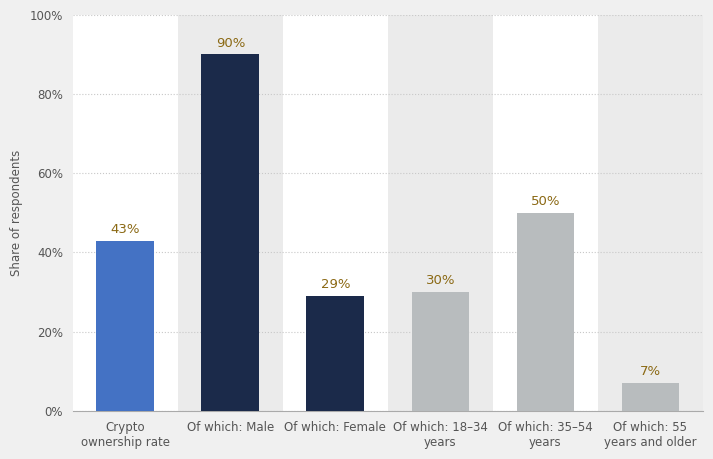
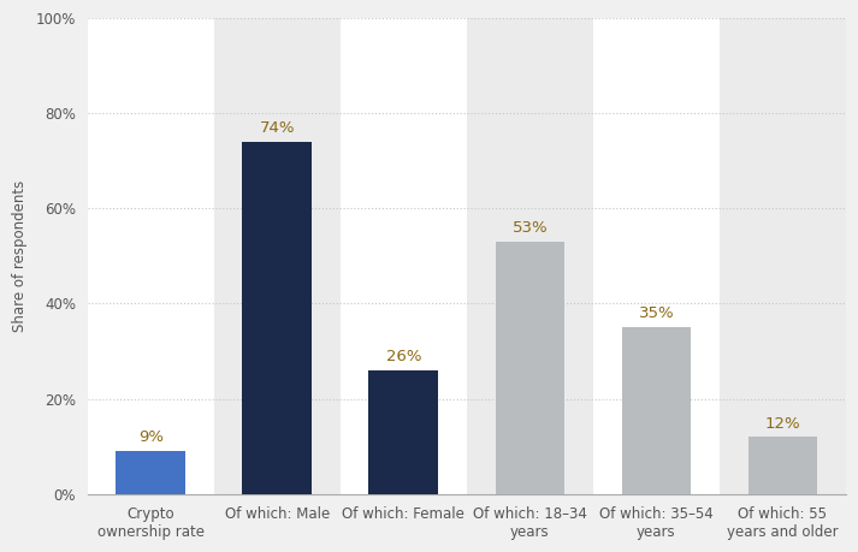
Crypto ownership rate: 43% -> 9%
Of which: Male: 90% -> 74%
Of which: Female: 29% -> 26%
Of which: 18–34 years: 30% -> 53%
Of which: 35–54 years: 50% -> 35%
Of which: 55 years and older: 7% -> 12%
